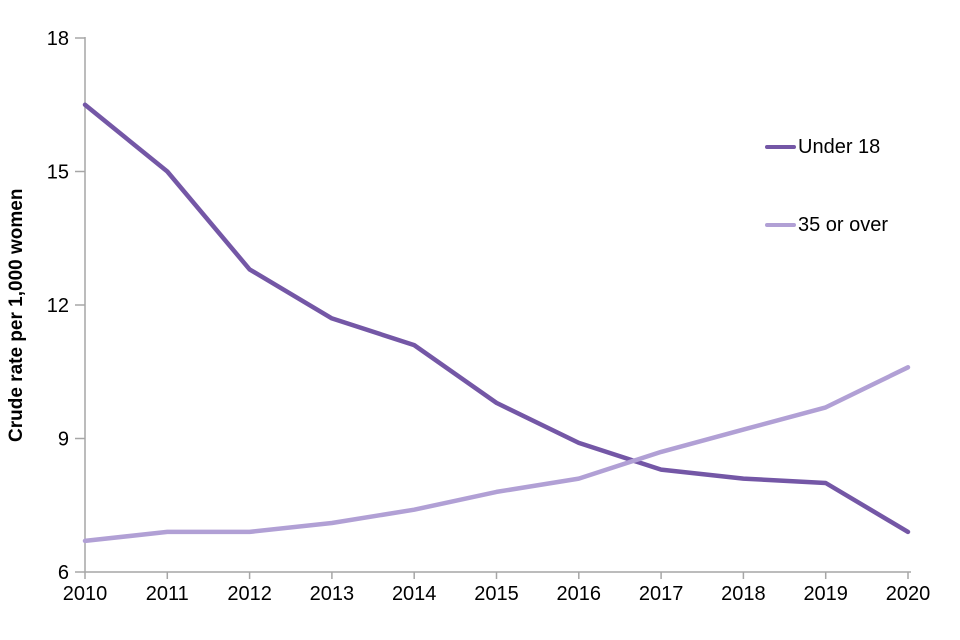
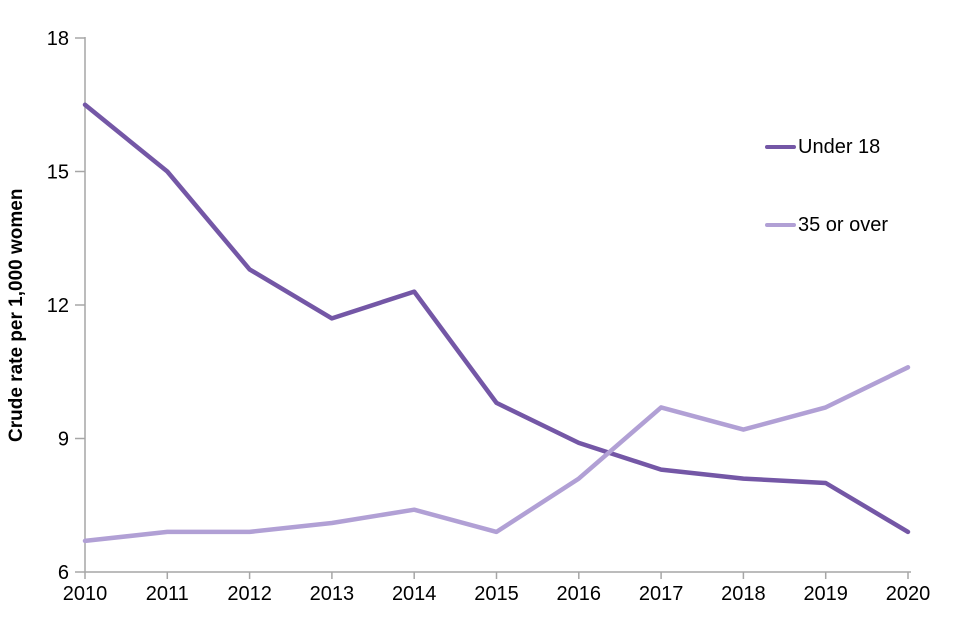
Under 18/2014: 11.1 -> 12.3
35 or over/2015: 7.8 -> 6.9
35 or over/2017: 8.7 -> 9.7
